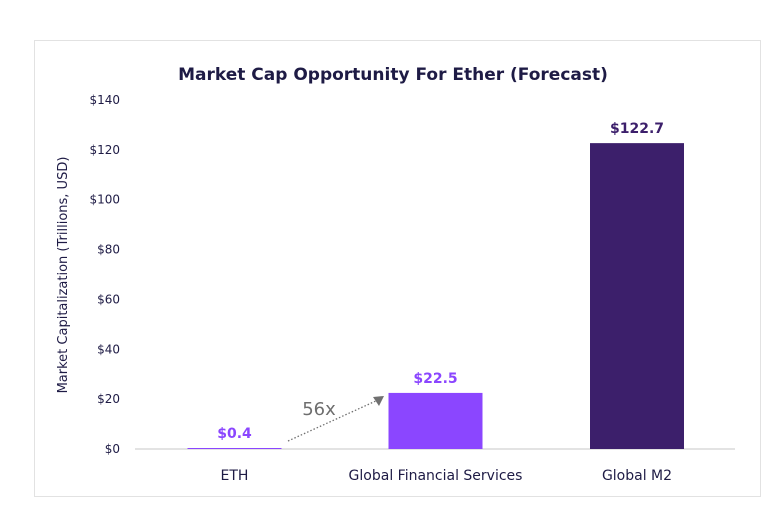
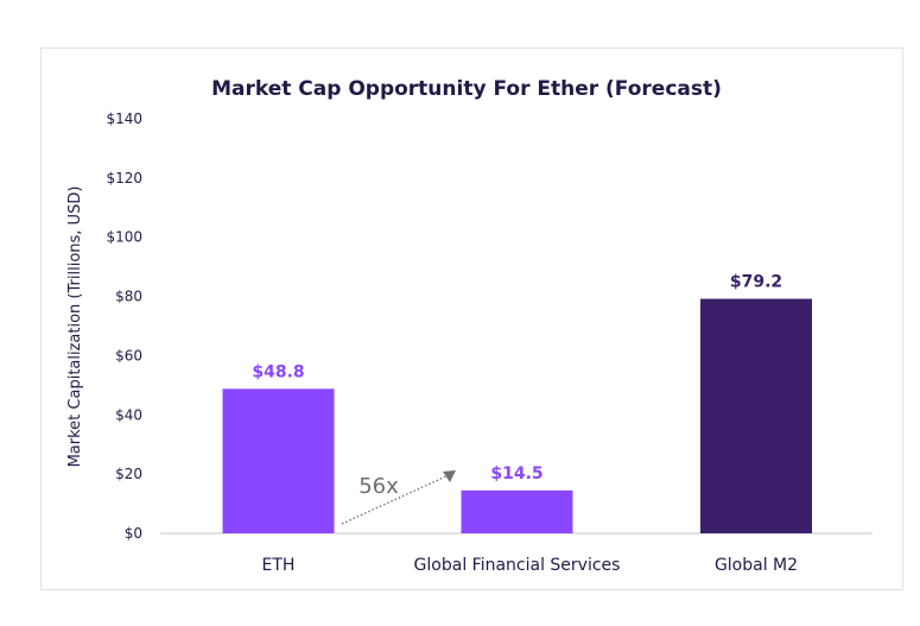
ETH: $0.4 -> $48.8
Global Financial Services: $22.5 -> $14.5
Global M2: $122.7 -> $79.2
